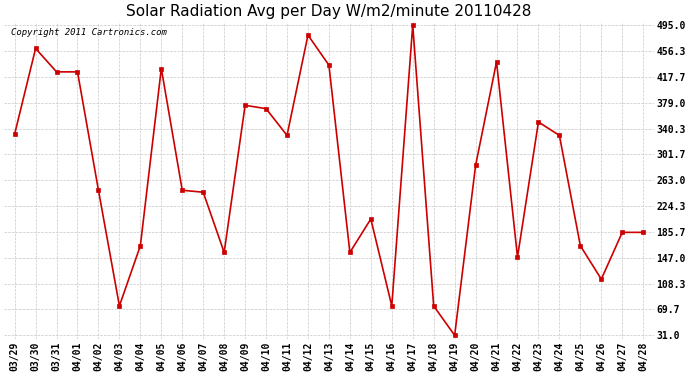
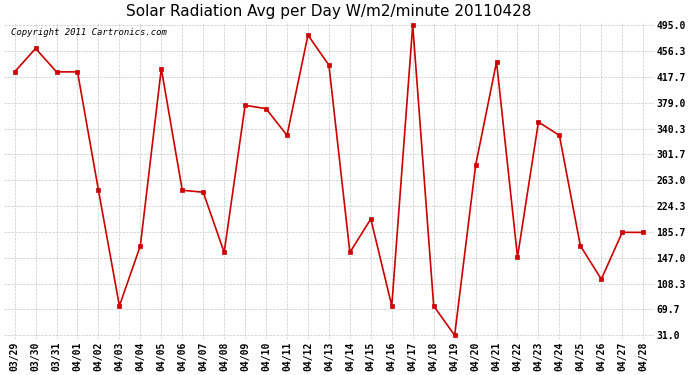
03/29: 332 -> 425
